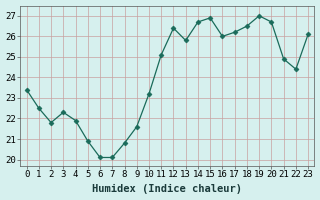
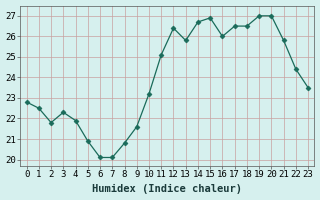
0: 23.4 -> 22.8
17: 26.2 -> 26.5
20: 26.7 -> 27.0
21: 24.9 -> 25.8
23: 26.1 -> 23.5
